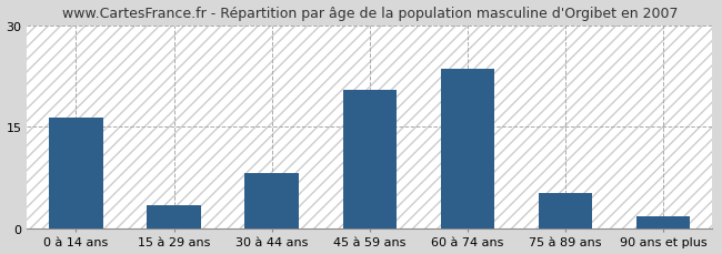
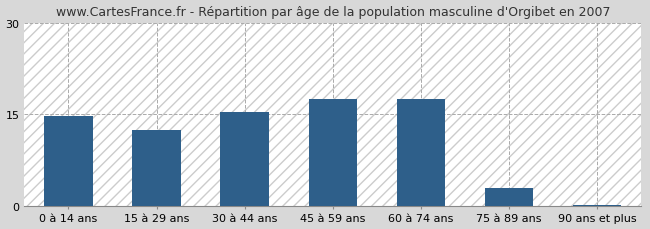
0 à 14 ans: 16.4 -> 14.7
15 à 29 ans: 3.4 -> 12.5
30 à 44 ans: 8.2 -> 15.4
45 à 59 ans: 20.4 -> 17.5
60 à 74 ans: 23.6 -> 17.5
75 à 89 ans: 5.2 -> 3.0
90 ans et plus: 1.8 -> 0.2
